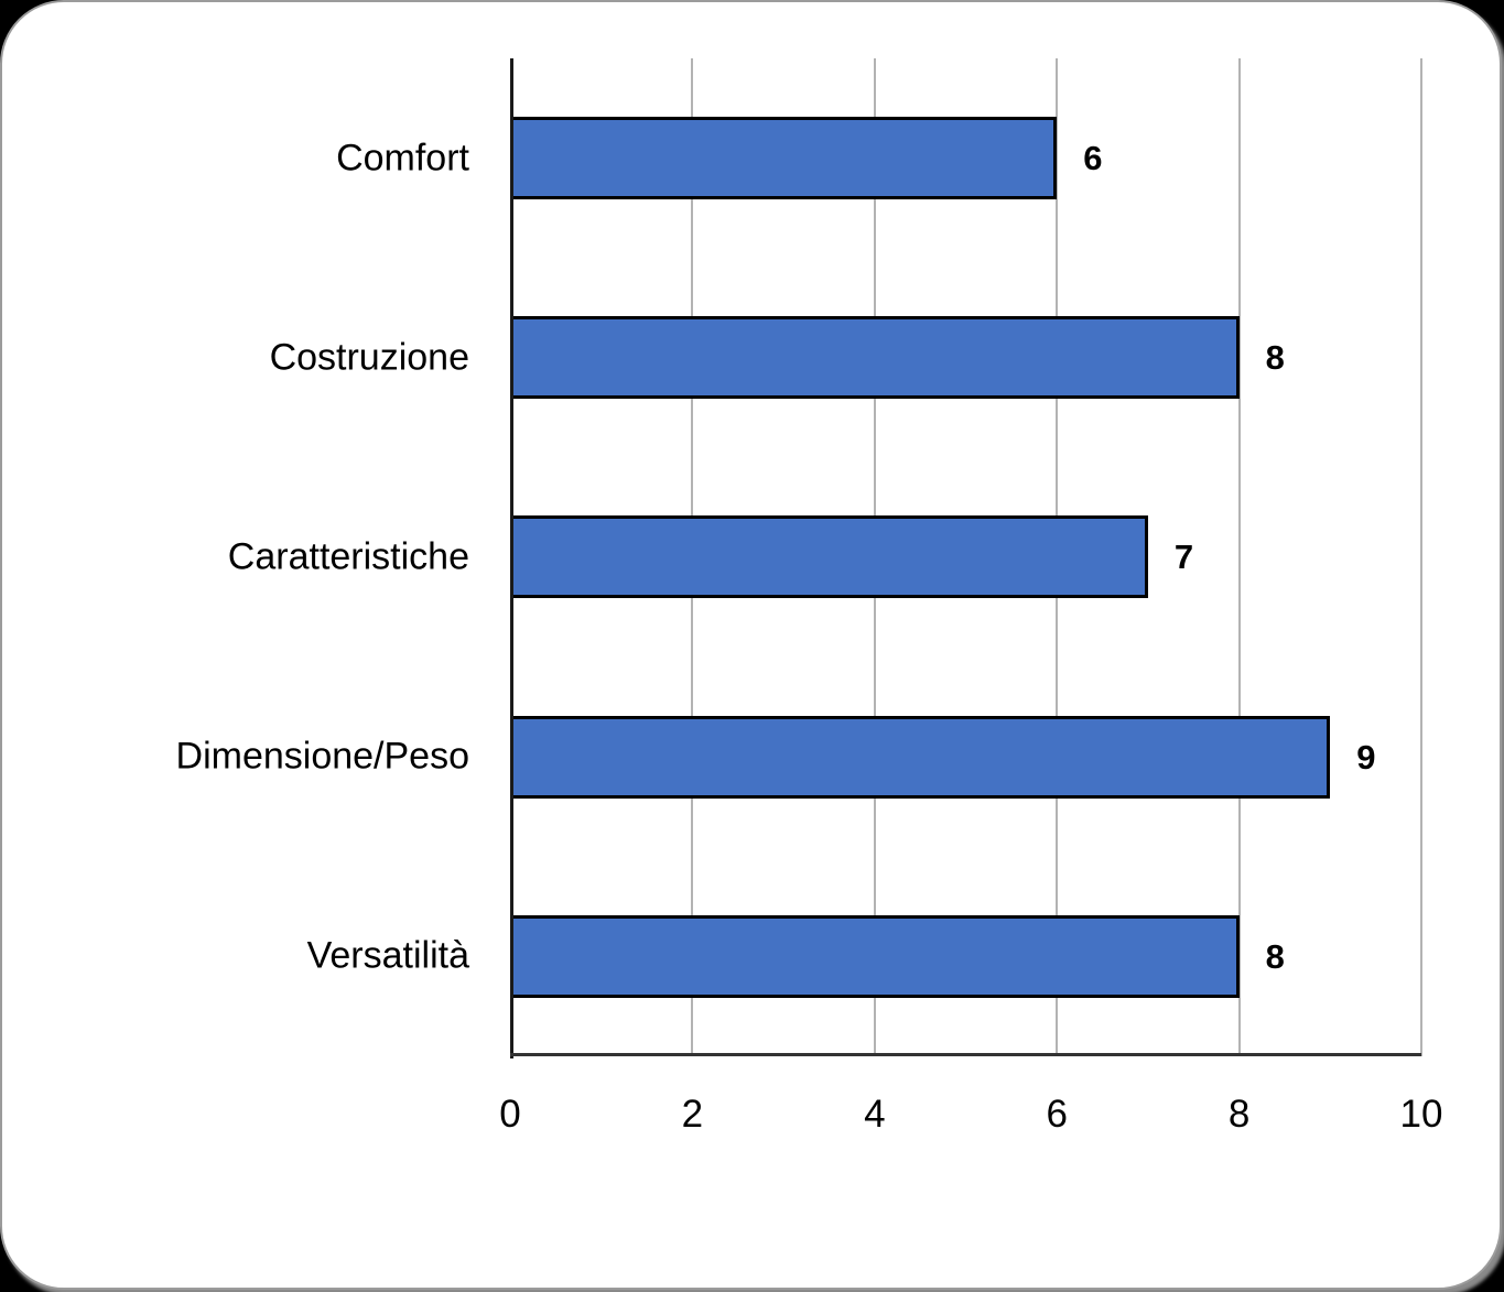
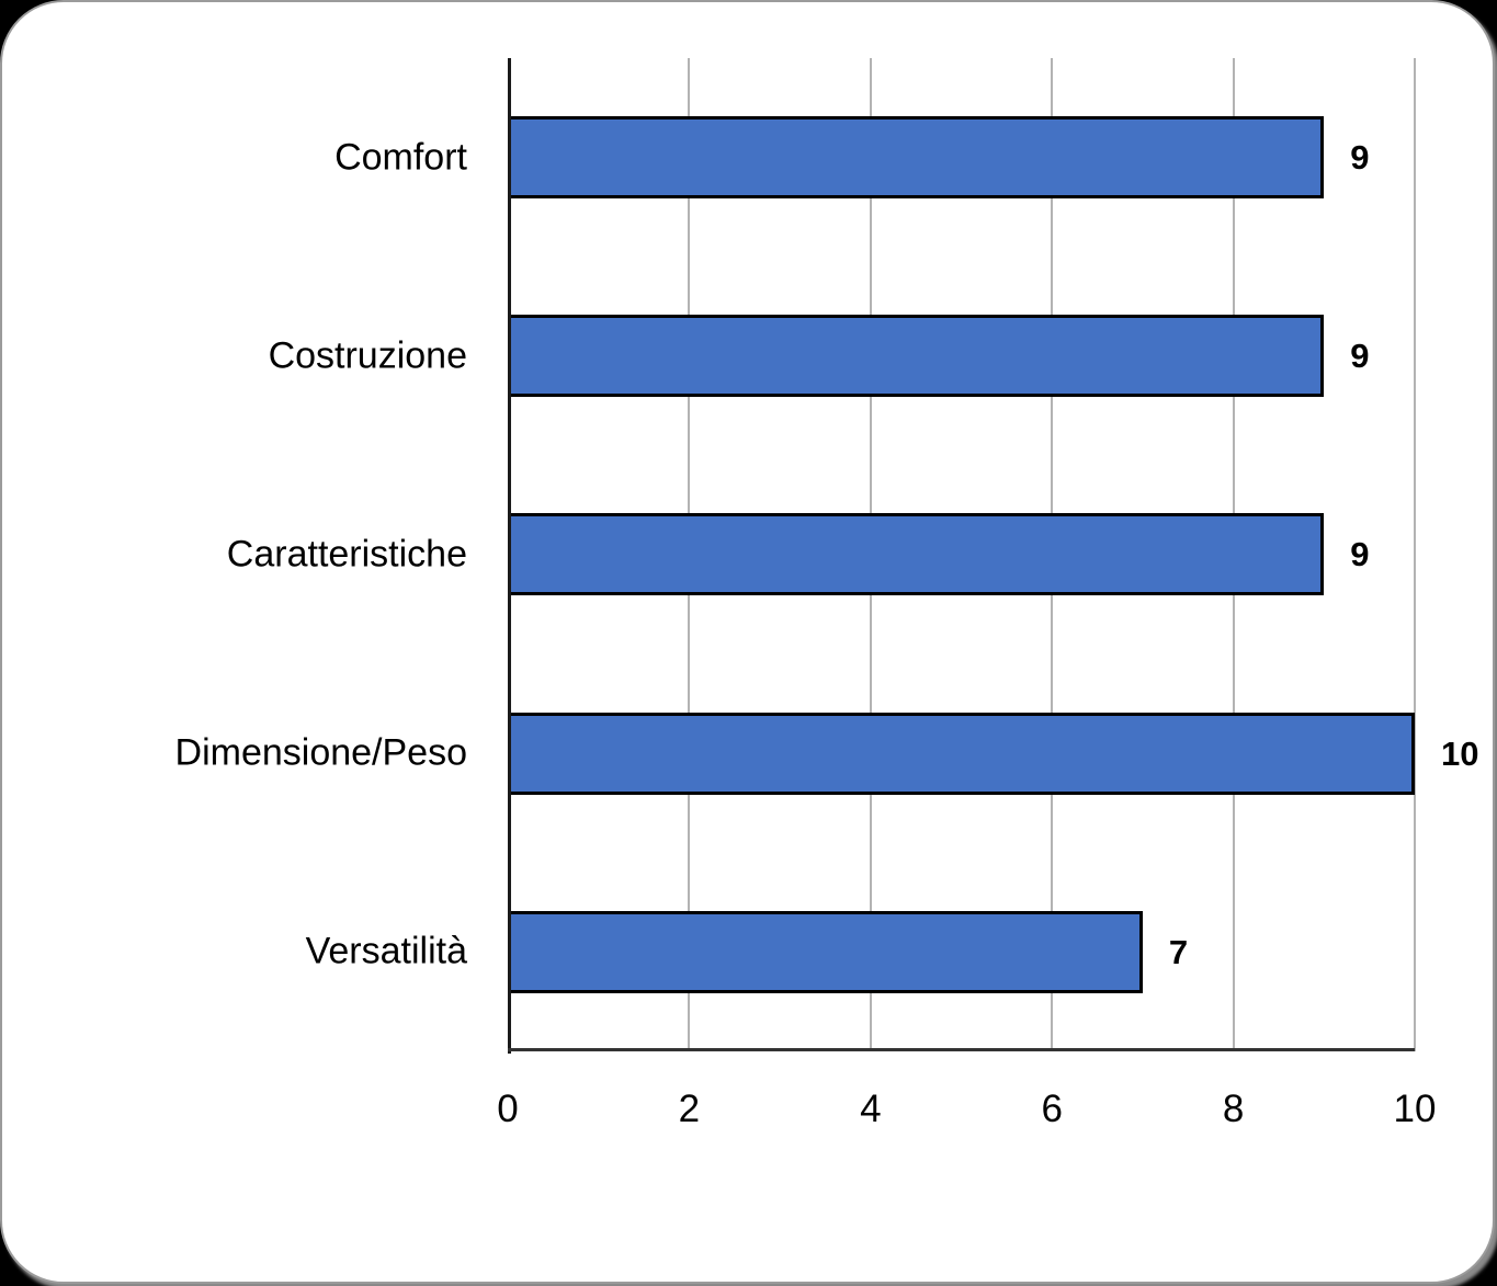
Comfort: 6 -> 9
Costruzione: 8 -> 9
Caratteristiche: 7 -> 9
Dimensione/Peso: 9 -> 10
Versatilità: 8 -> 7
